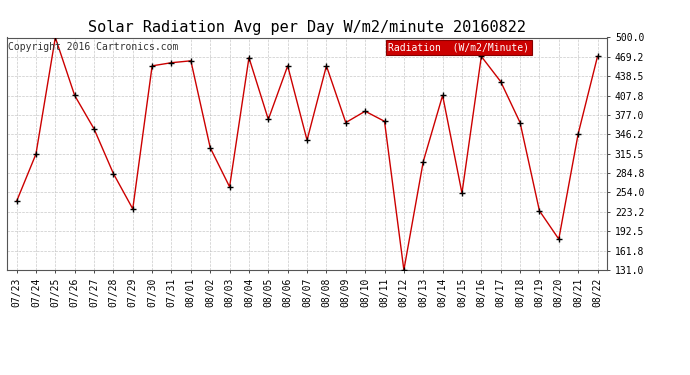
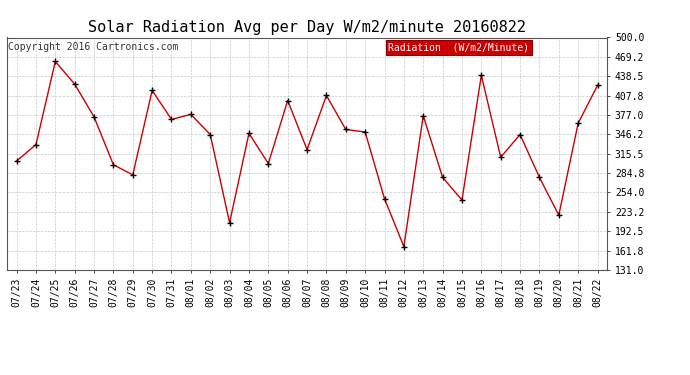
07/23: 240 -> 304
07/24: 315 -> 330
07/25: 500 -> 462
07/26: 408 -> 426
07/27: 355 -> 374
07/28: 284 -> 298
07/29: 228 -> 282
07/30: 455 -> 416
07/31: 460 -> 370
08/01: 463 -> 378
08/02: 325 -> 346
08/03: 263 -> 206
08/04: 468 -> 348
08/05: 370 -> 300
08/06: 455 -> 400
08/07: 337 -> 322
08/08: 455 -> 408
08/09: 365 -> 354
08/10: 383 -> 350
08/11: 367 -> 244
08/12: 131 -> 168
08/13: 303 -> 376
08/14: 408 -> 278
08/15: 253 -> 242
08/16: 470 -> 440
08/17: 430 -> 310
08/18: 365 -> 346
08/19: 225 -> 278
08/20: 180 -> 218
08/21: 347 -> 364
08/22: 470 -> 424
